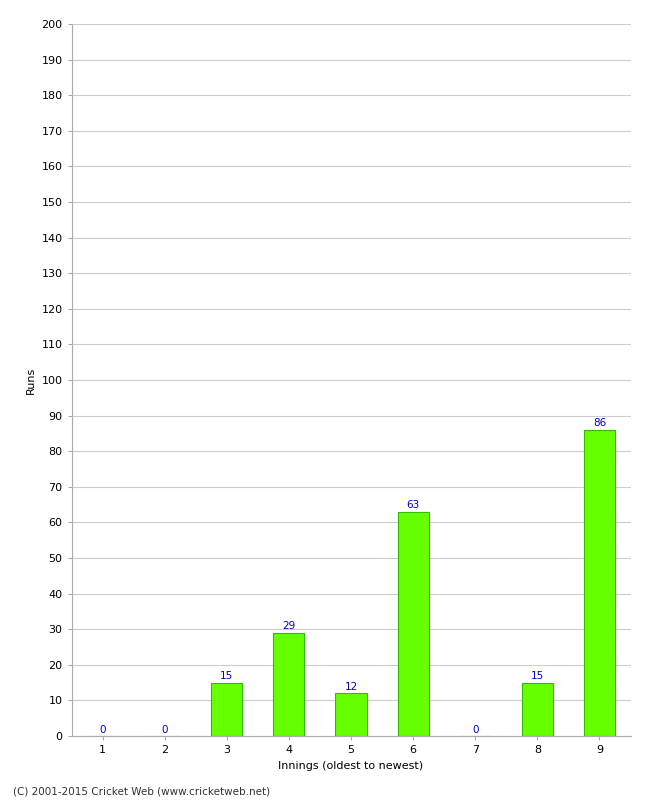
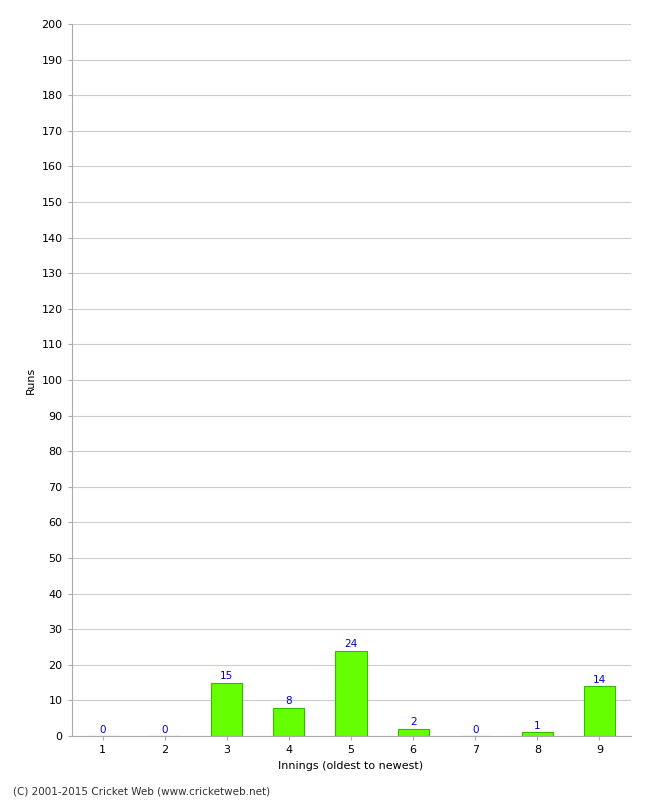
4: 29 -> 8
5: 12 -> 24
6: 63 -> 2
8: 15 -> 1
9: 86 -> 14
